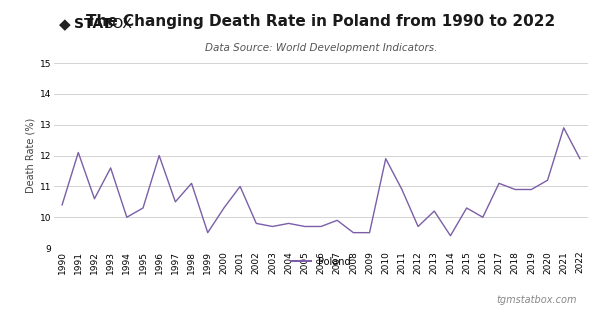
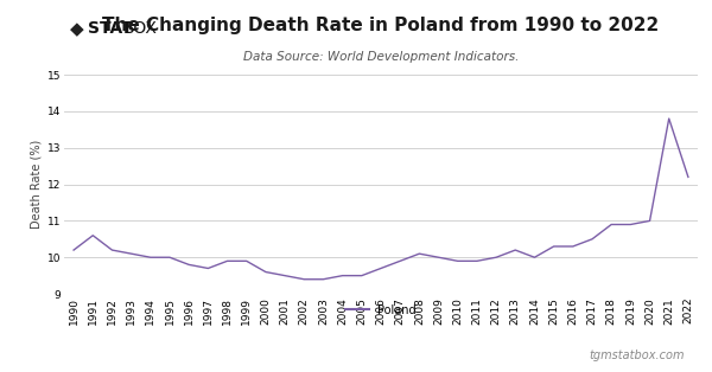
1990: 10.4 -> 10.2
1991: 12.1 -> 10.6
1992: 10.6 -> 10.2
1993: 11.6 -> 10.1
1995: 10.3 -> 10.0
1996: 12.0 -> 9.8
1997: 10.5 -> 9.7
1998: 11.1 -> 9.9
1999: 9.5 -> 9.9
2000: 10.3 -> 9.6
2001: 11.0 -> 9.5
2002: 9.8 -> 9.4
2003: 9.7 -> 9.4
2004: 9.8 -> 9.5
2005: 9.7 -> 9.5
2008: 9.5 -> 10.1
2009: 9.5 -> 10.0
2010: 11.9 -> 9.9
2011: 10.9 -> 9.9
2012: 9.7 -> 10.0
2014: 9.4 -> 10.0
2016: 10.0 -> 10.3
2017: 11.1 -> 10.5
2020: 11.2 -> 11.0
2021: 12.9 -> 13.8
2022: 11.9 -> 12.2
